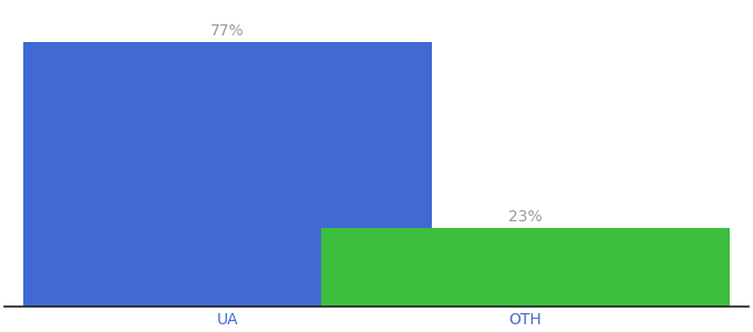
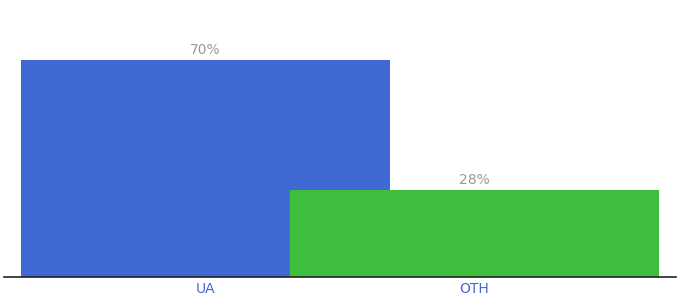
UA: 77% -> 70%
OTH: 23% -> 28%
